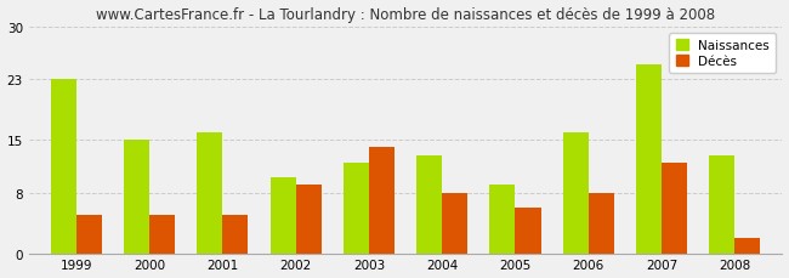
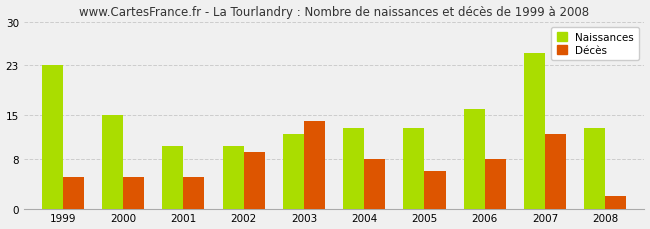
Naissances/2001: 16 -> 10
Naissances/2005: 9 -> 13
